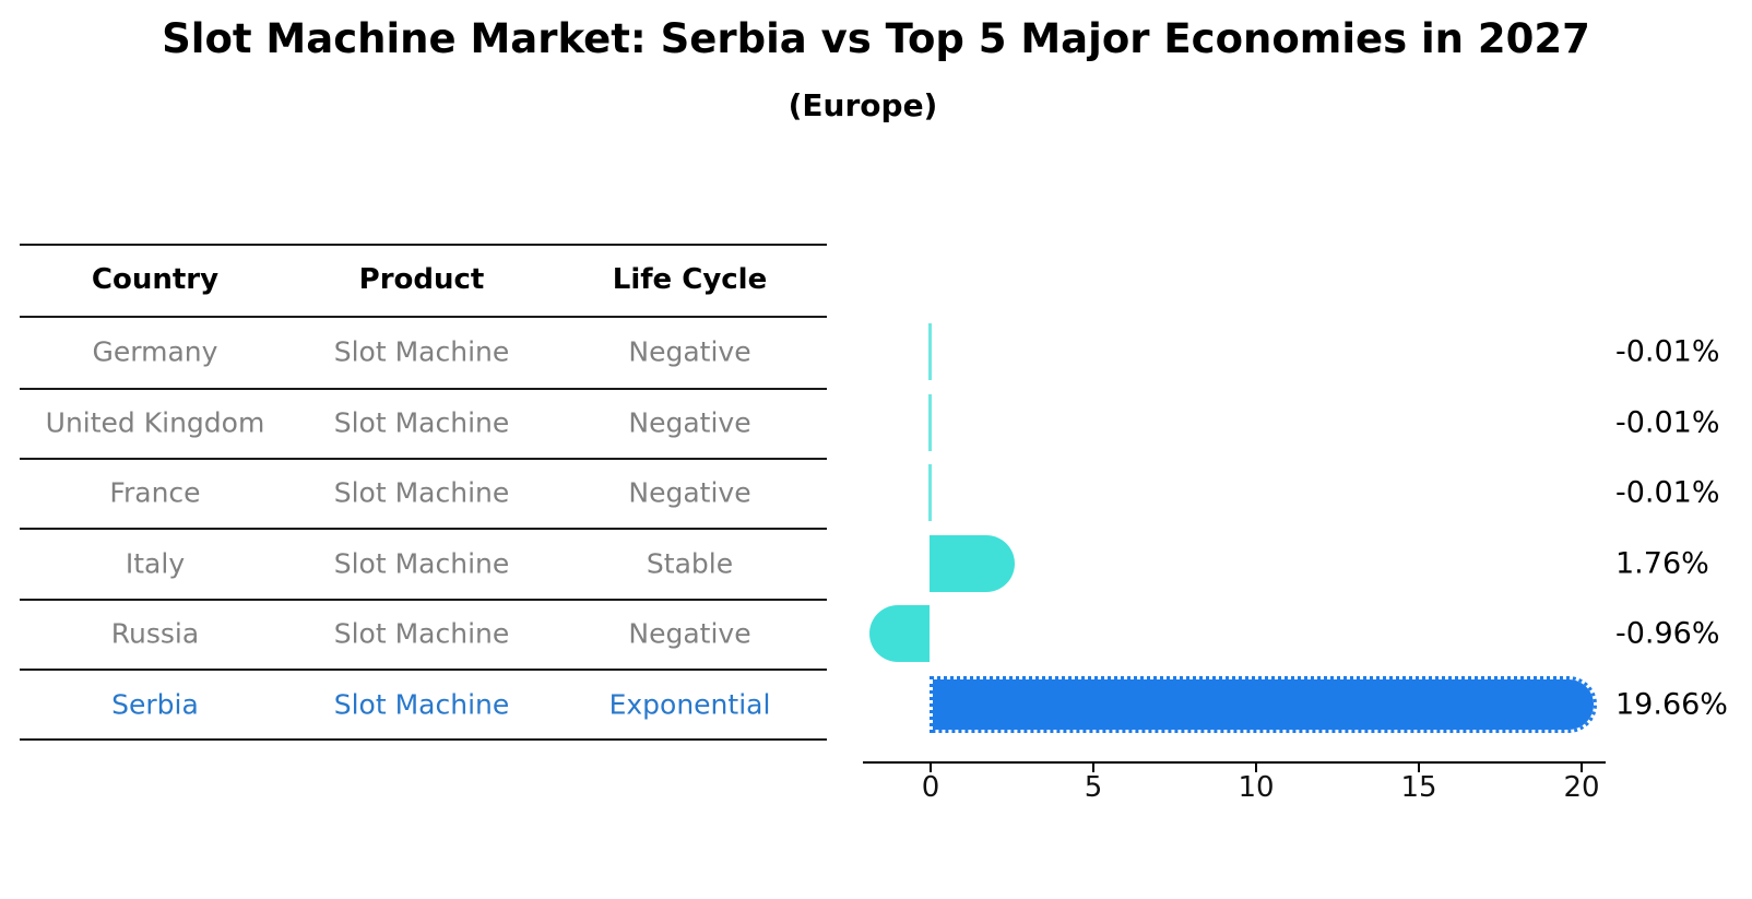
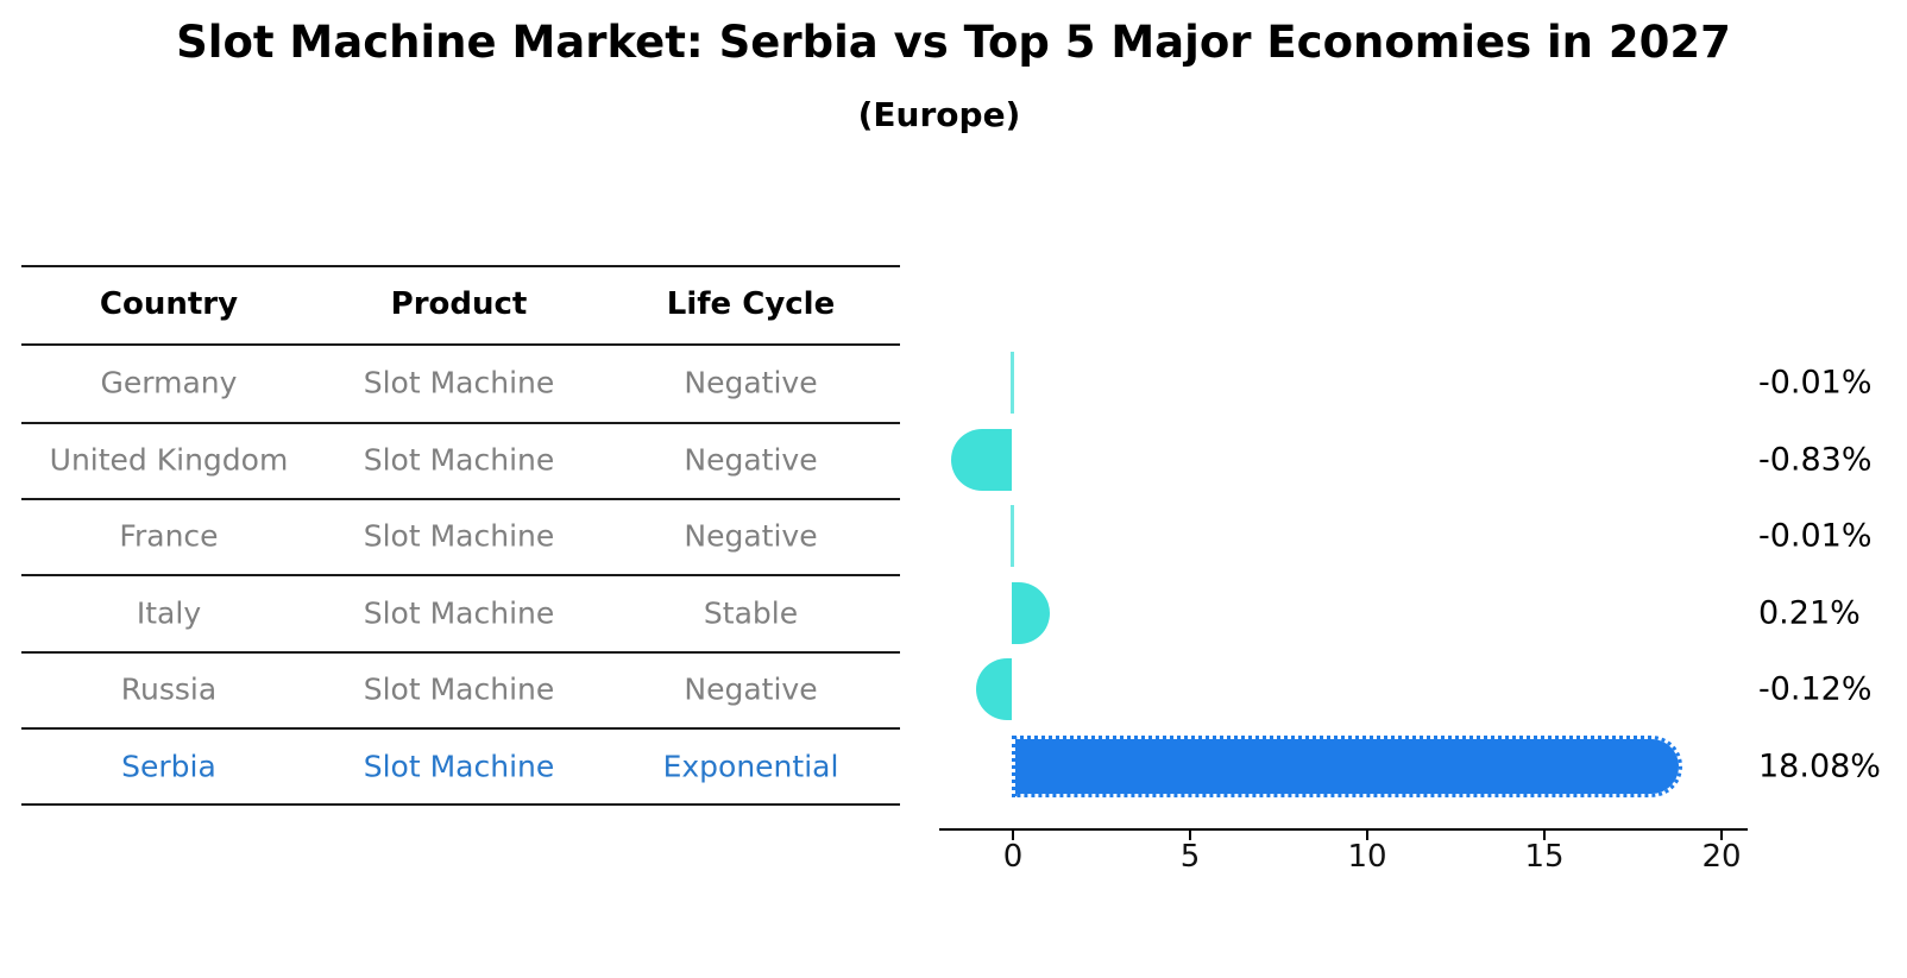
United Kingdom: -0.01% -> -0.83%
Italy: 1.76% -> 0.21%
Russia: -0.96% -> -0.12%
Serbia: 19.66% -> 18.08%
